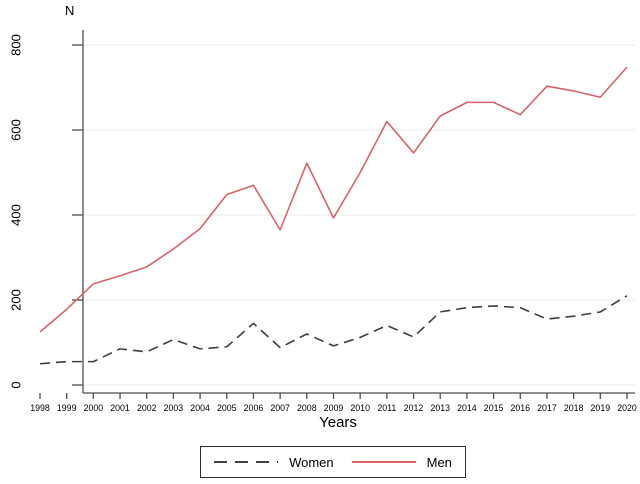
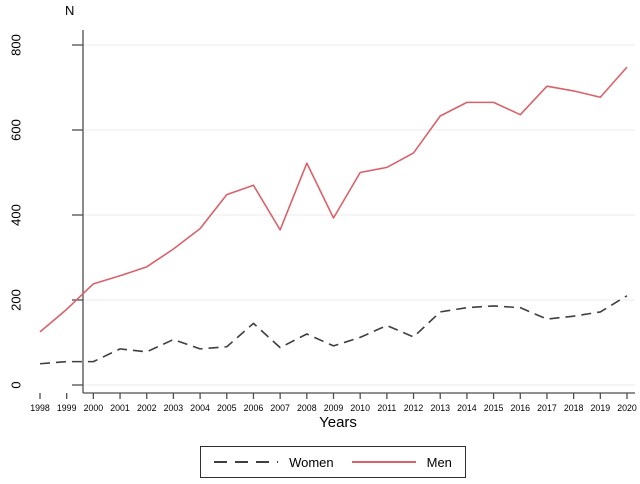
Men/2011: 620 -> 510
